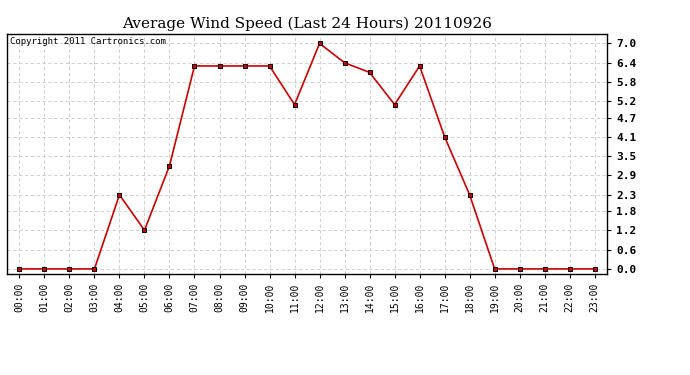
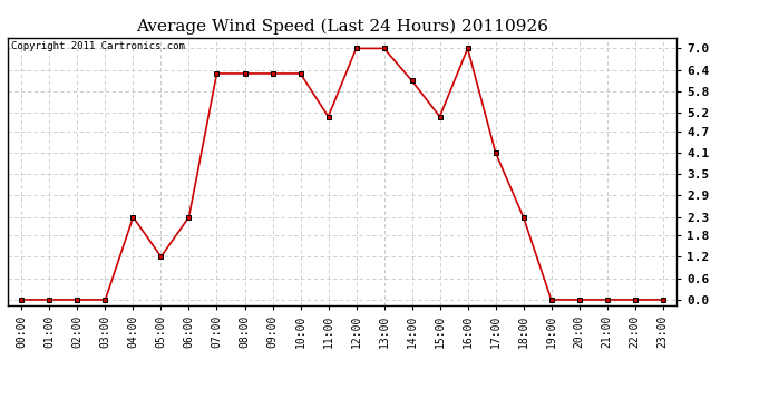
06:00: 3.2 -> 2.3
13:00: 6.4 -> 7.0
16:00: 6.3 -> 7.0
